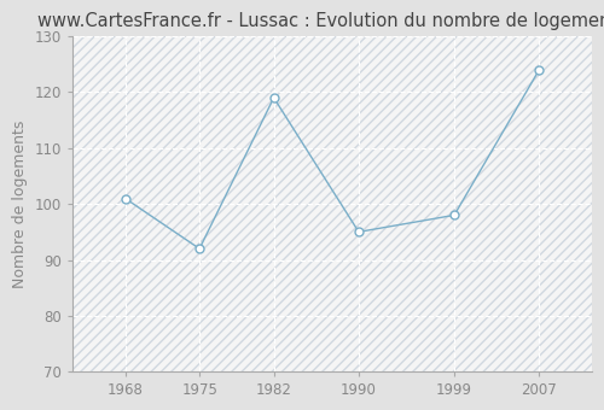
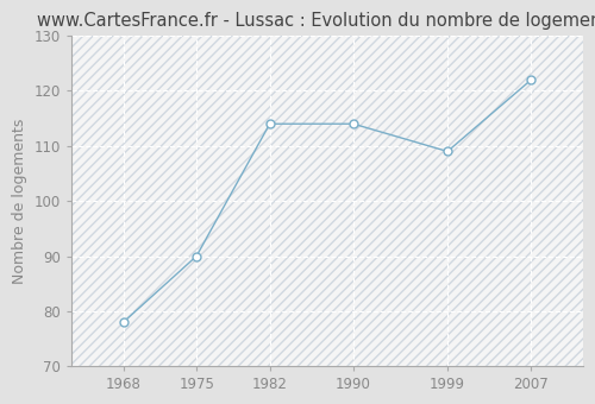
1968: 101 -> 78
1975: 92 -> 90
1982: 119 -> 114
1990: 95 -> 114
1999: 98 -> 109
2007: 124 -> 122
